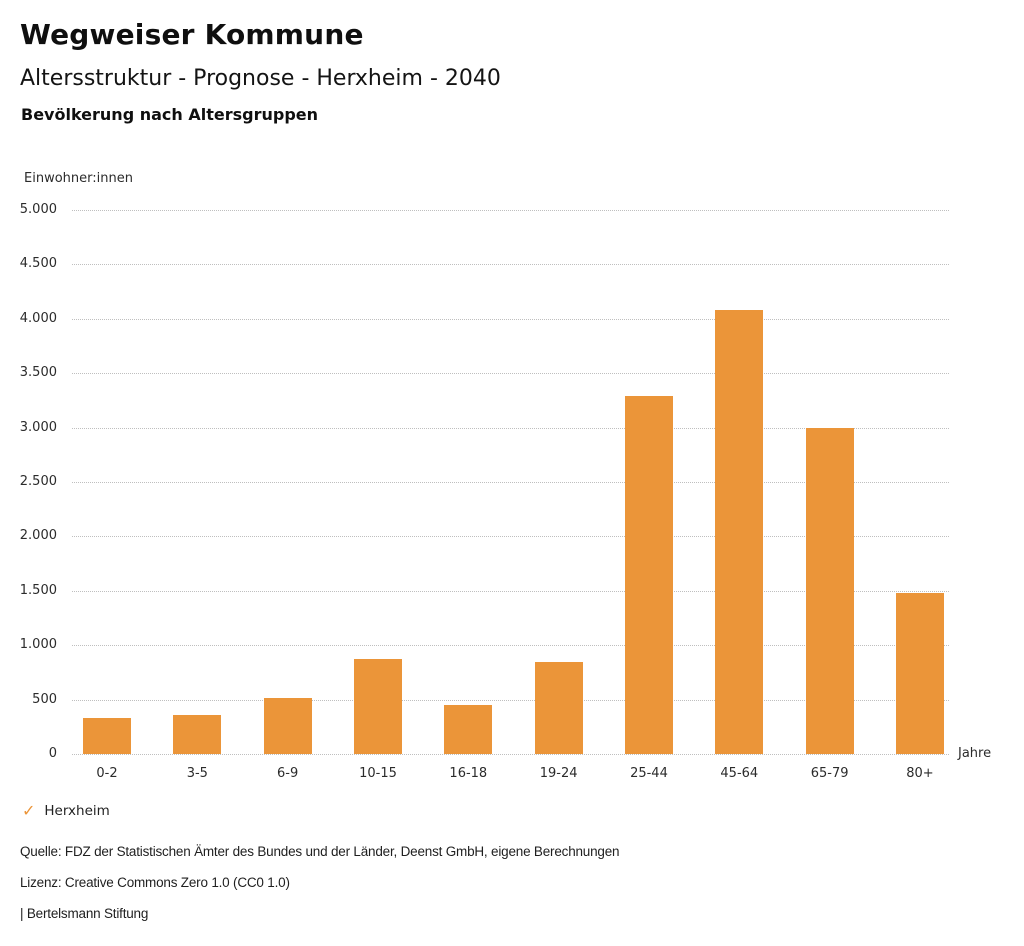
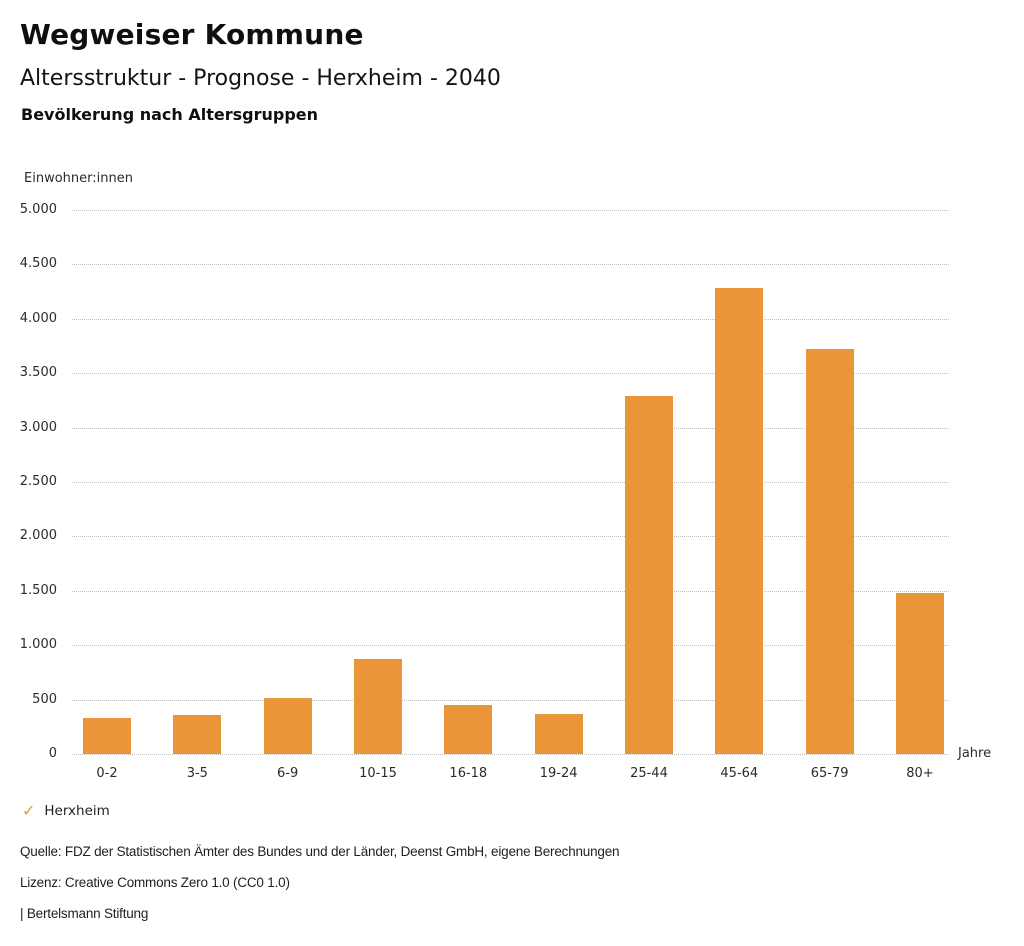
19-24: 840 -> 370
45-64: 4080 -> 4280
65-79: 3000 -> 3720
